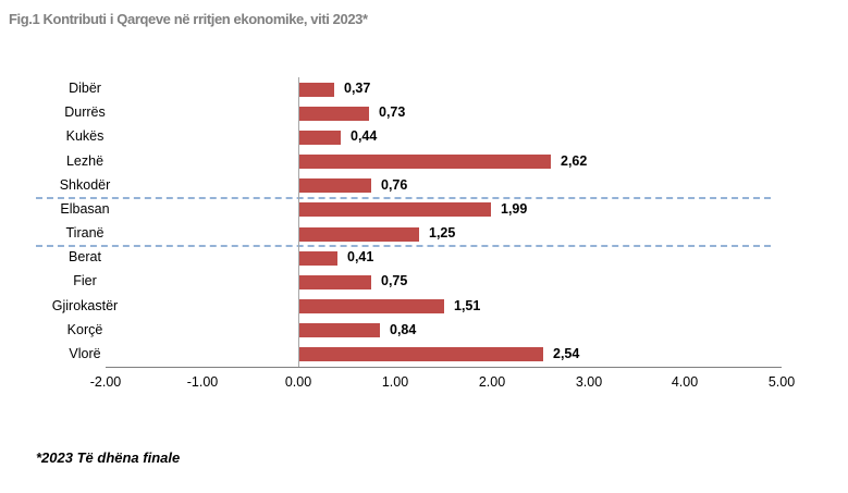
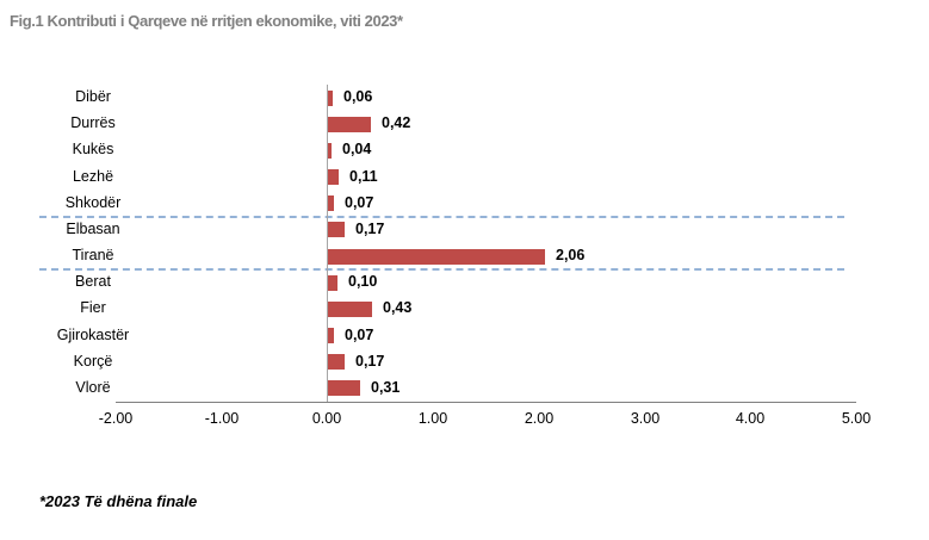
Dibër: 0,37 -> 0,06
Durrës: 0,73 -> 0,42
Kukës: 0,44 -> 0,04
Lezhë: 2,62 -> 0,11
Shkodër: 0,76 -> 0,07
Elbasan: 1,99 -> 0,17
Tiranë: 1,25 -> 2,06
Berat: 0,41 -> 0,10
Fier: 0,75 -> 0,43
Gjirokastër: 1,51 -> 0,07
Korçë: 0,84 -> 0,17
Vlorë: 2,54 -> 0,31
